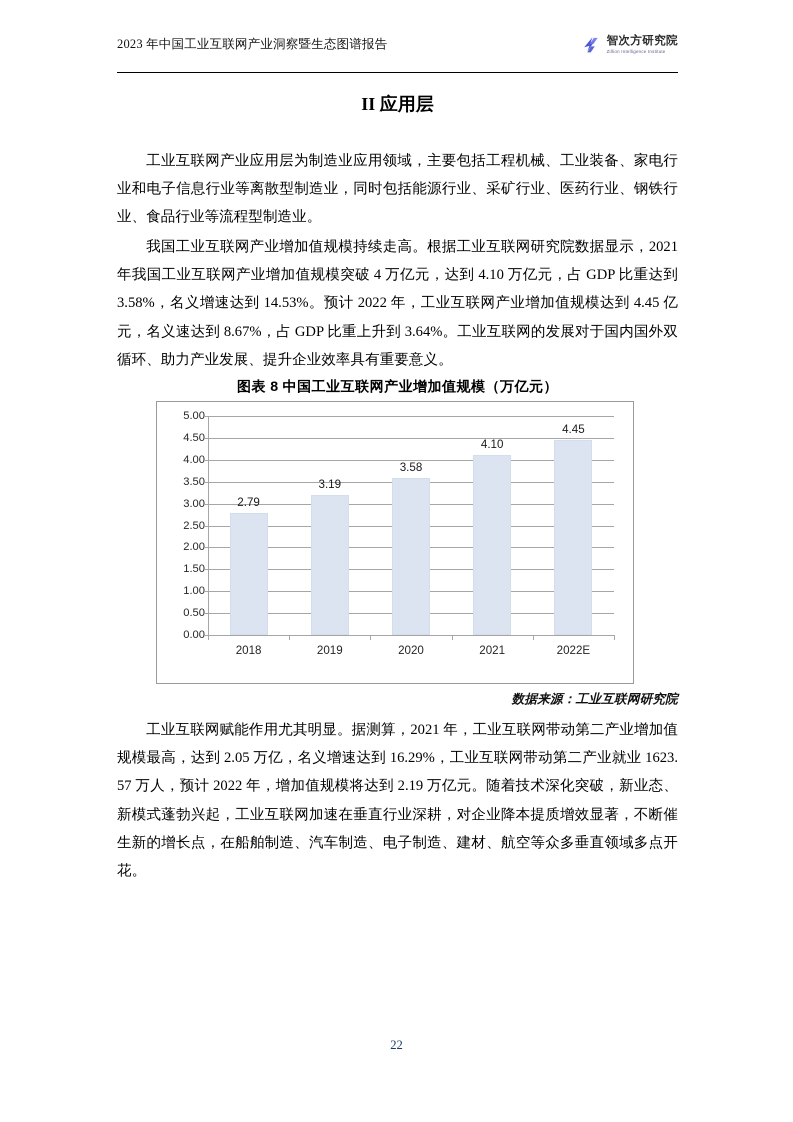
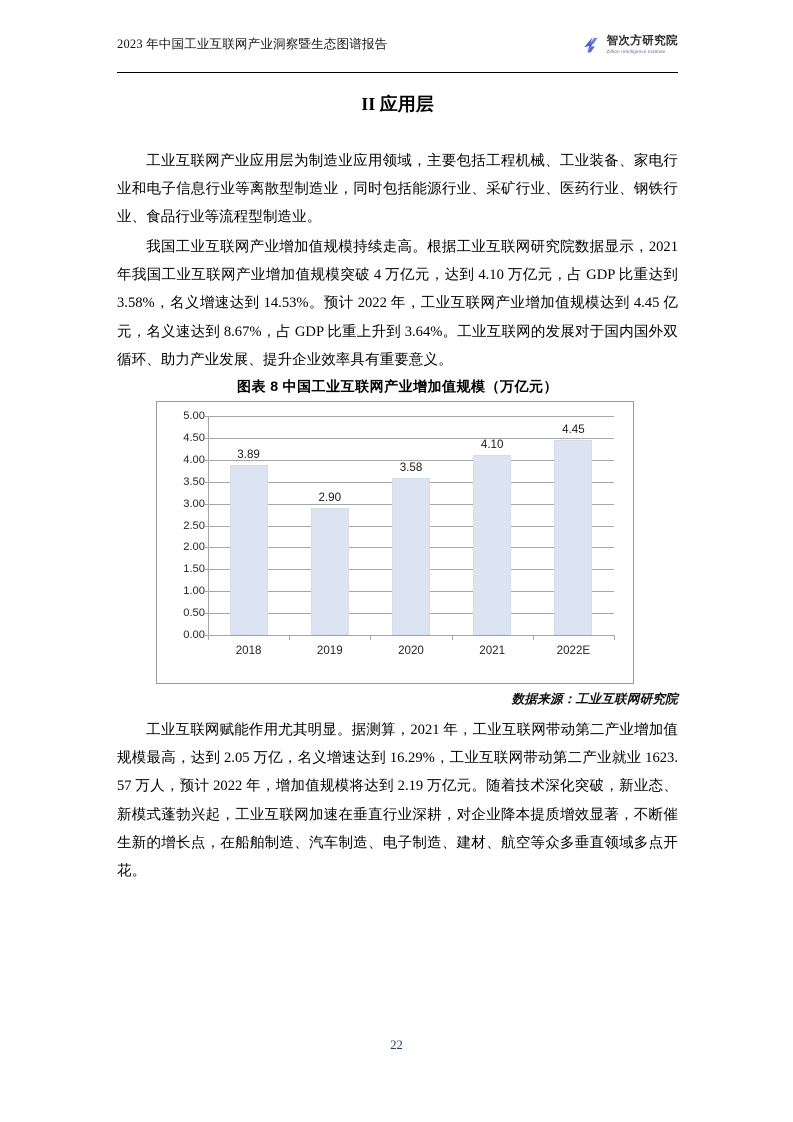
2018: 2.79 -> 3.89
2019: 3.19 -> 2.90
